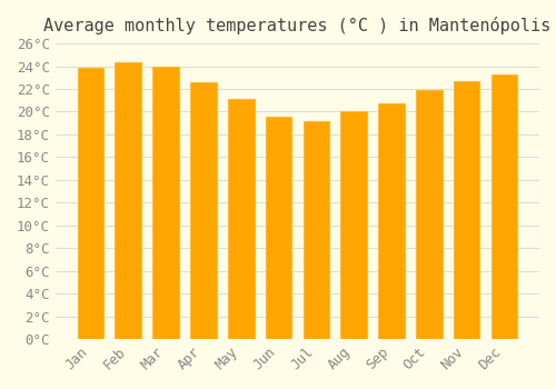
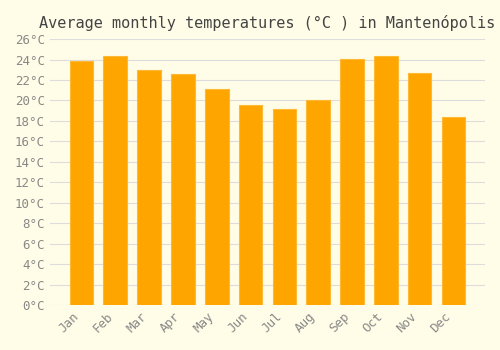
Mar: 24.0°C -> 23.0°C
Sep: 20.7°C -> 24.1°C
Oct: 21.9°C -> 24.3°C
Dec: 23.3°C -> 18.4°C
